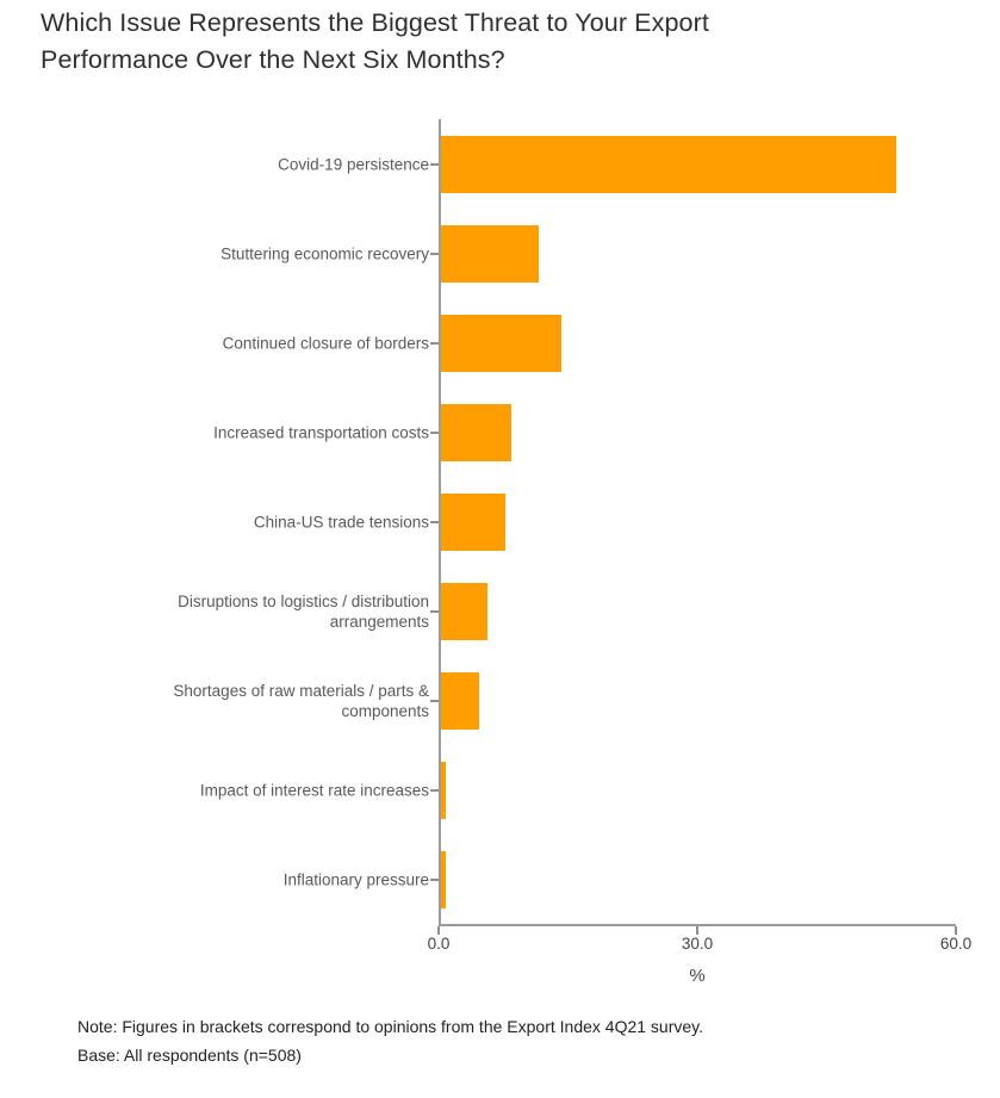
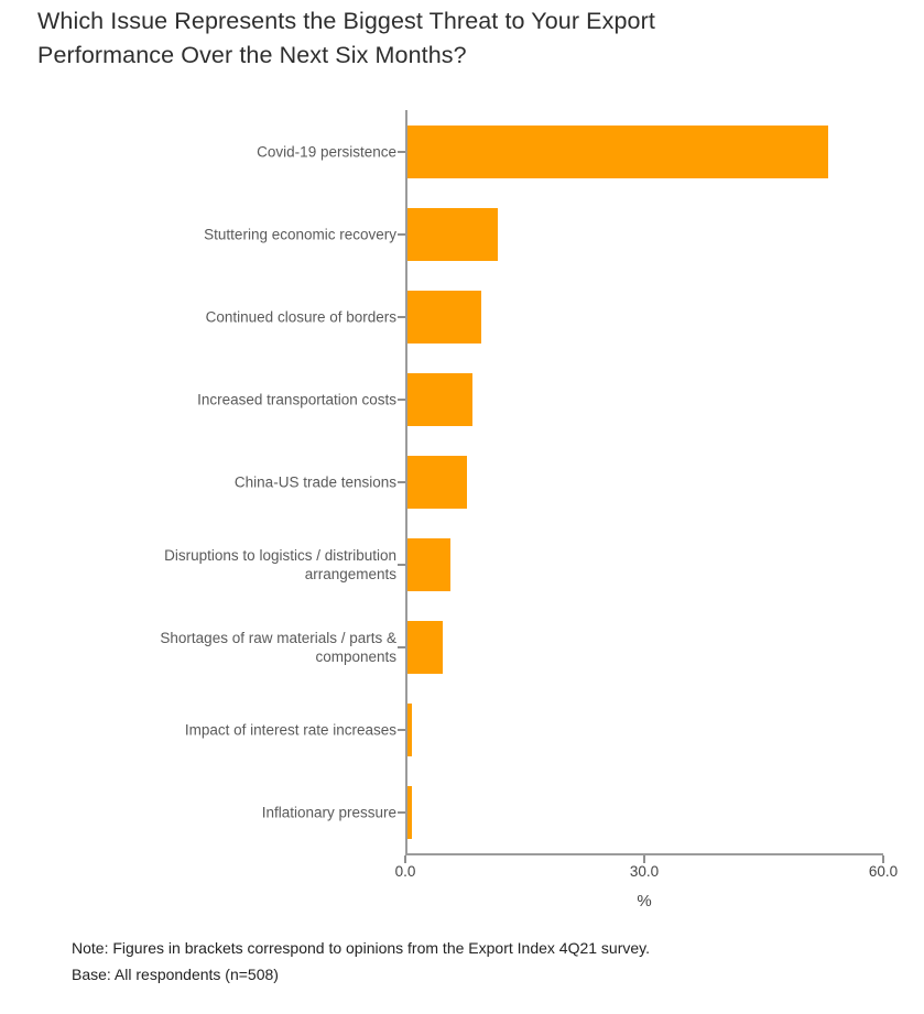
Continued closure of borders: 14 -> 9
